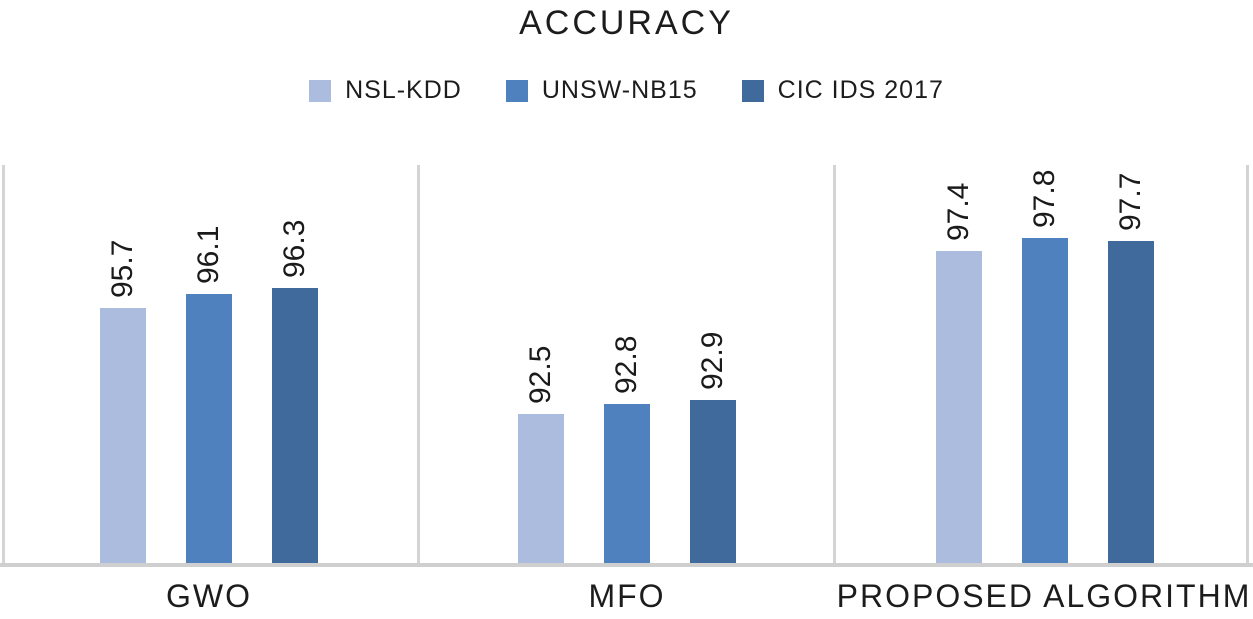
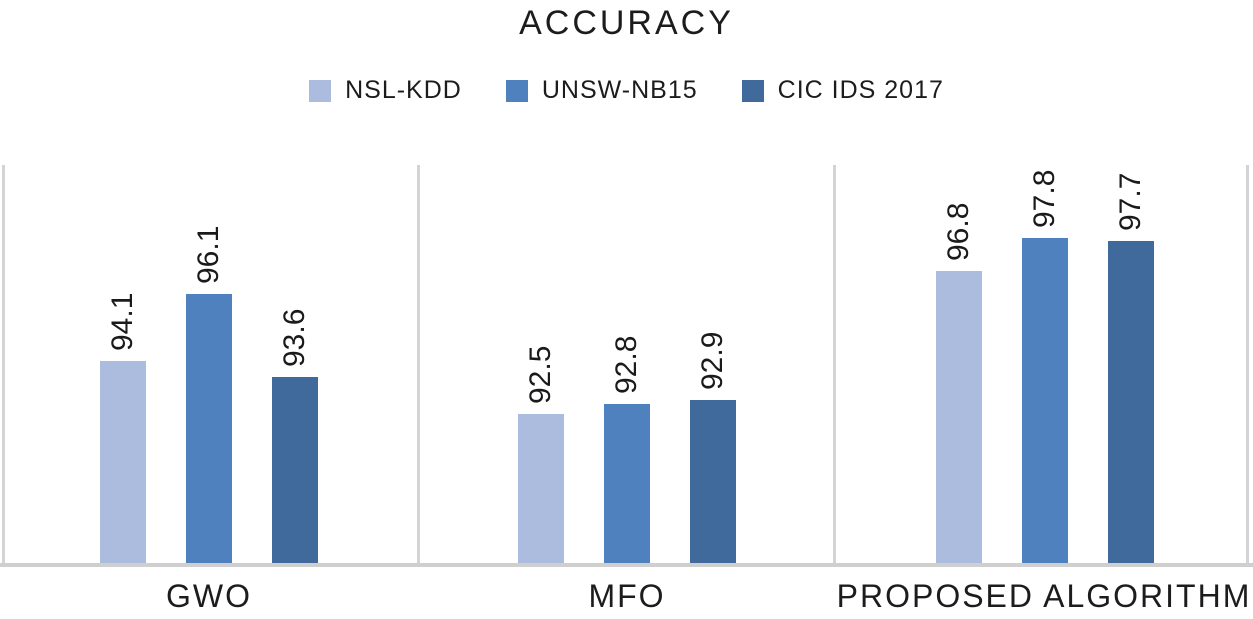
NSL-KDD/GWO: 95.7 -> 94.1
CIC IDS 2017/GWO: 96.3 -> 93.6
NSL-KDD/PROPOSED ALGORITHM: 97.4 -> 96.8
